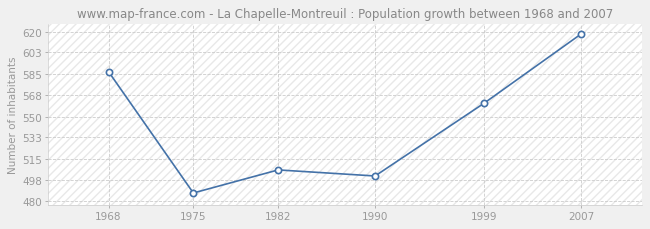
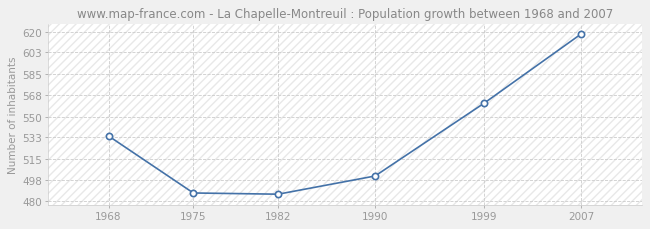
1968: 587 -> 534
1982: 506 -> 486
